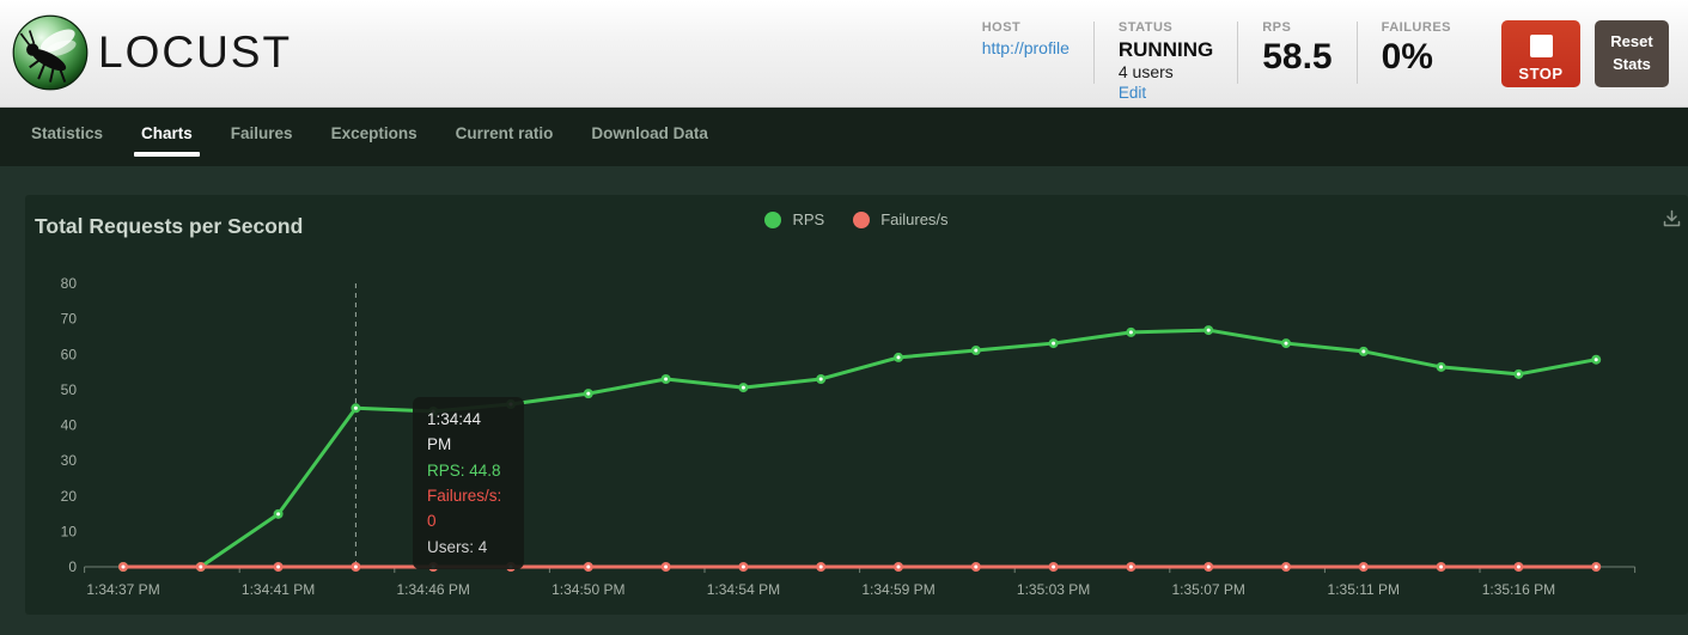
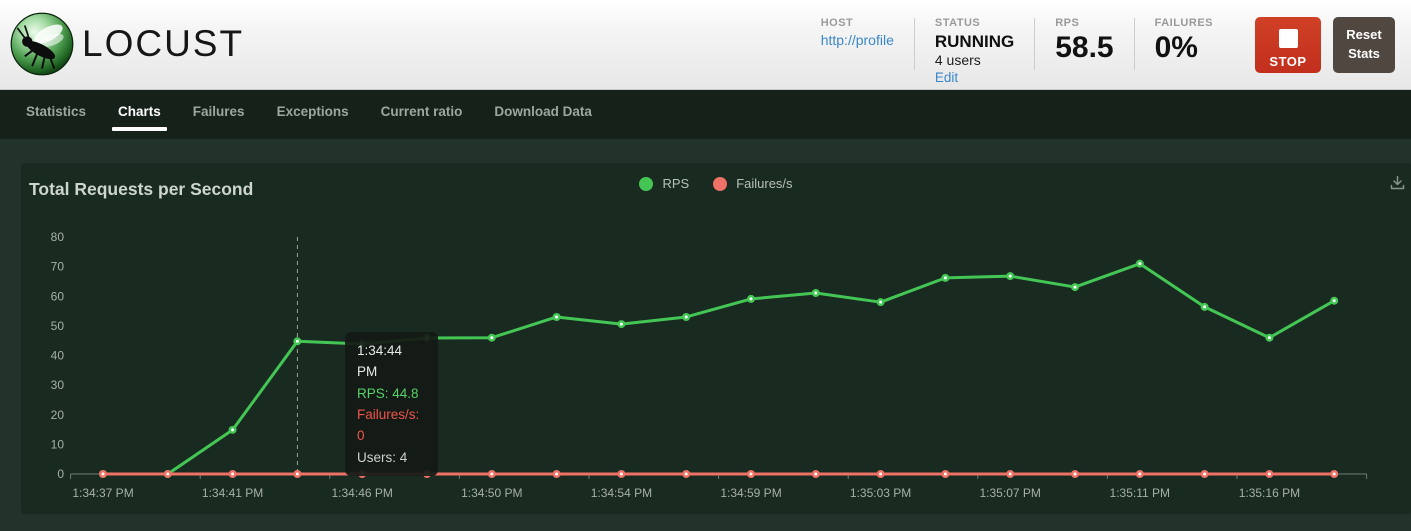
RPS/1:34:50 PM: 49 -> 46
RPS/1:35:03 PM: 63 -> 58
RPS/1:35:11 PM: 61 -> 71
RPS/1:35:16 PM: 54 -> 46
